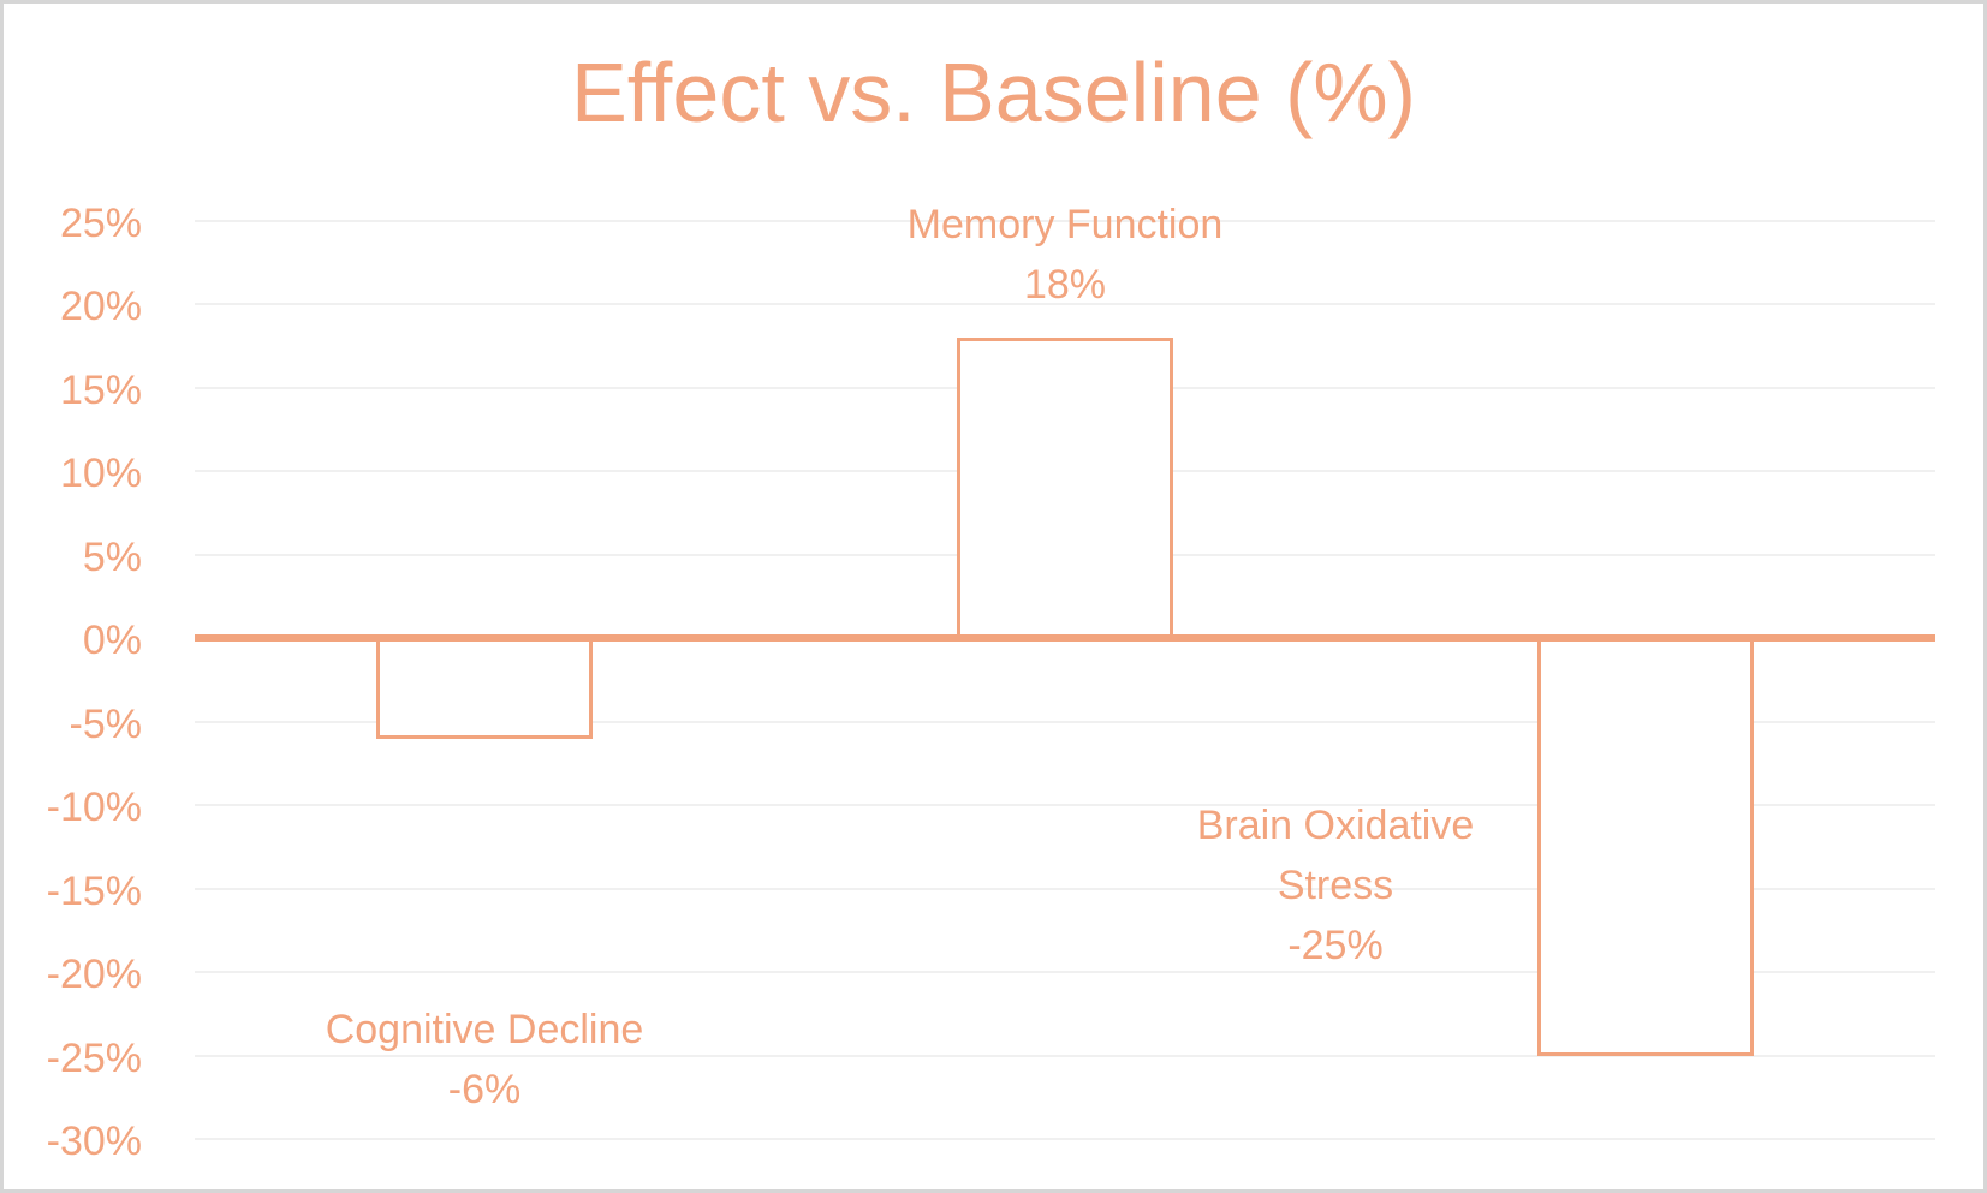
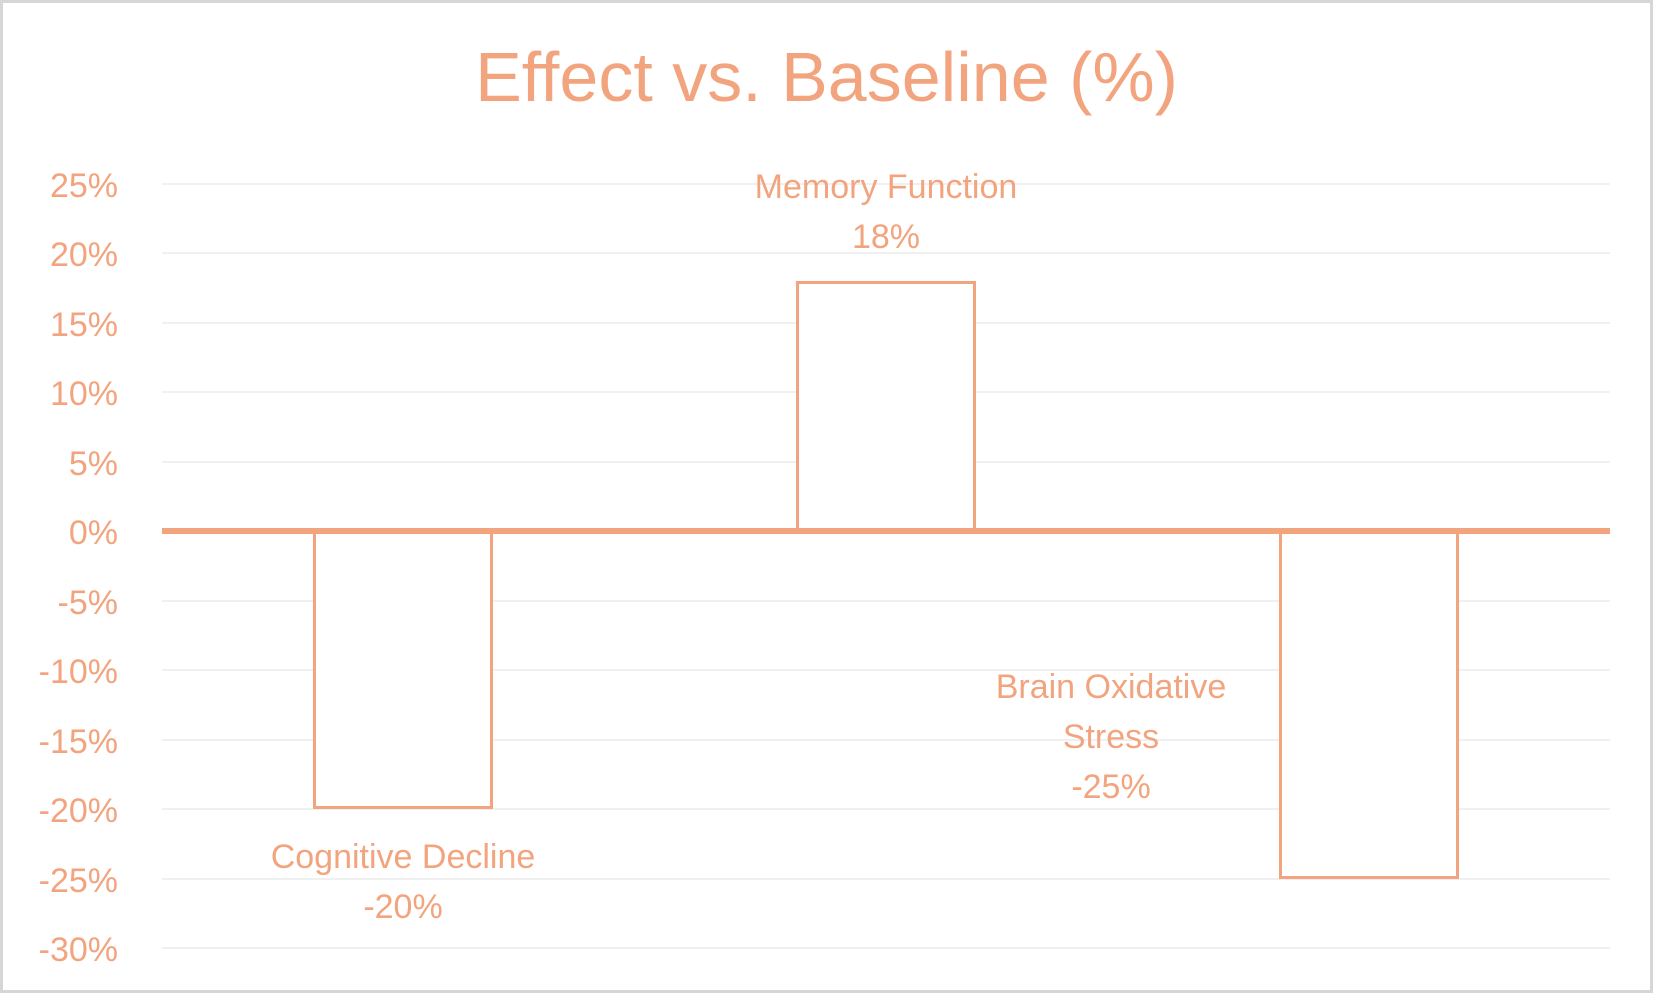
Cognitive Decline: -6% -> -20%
